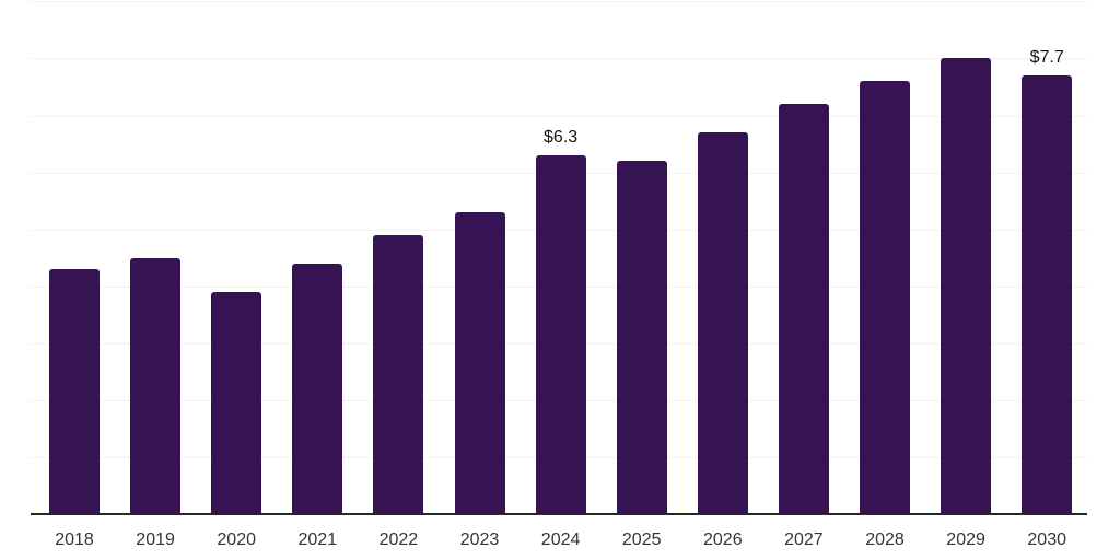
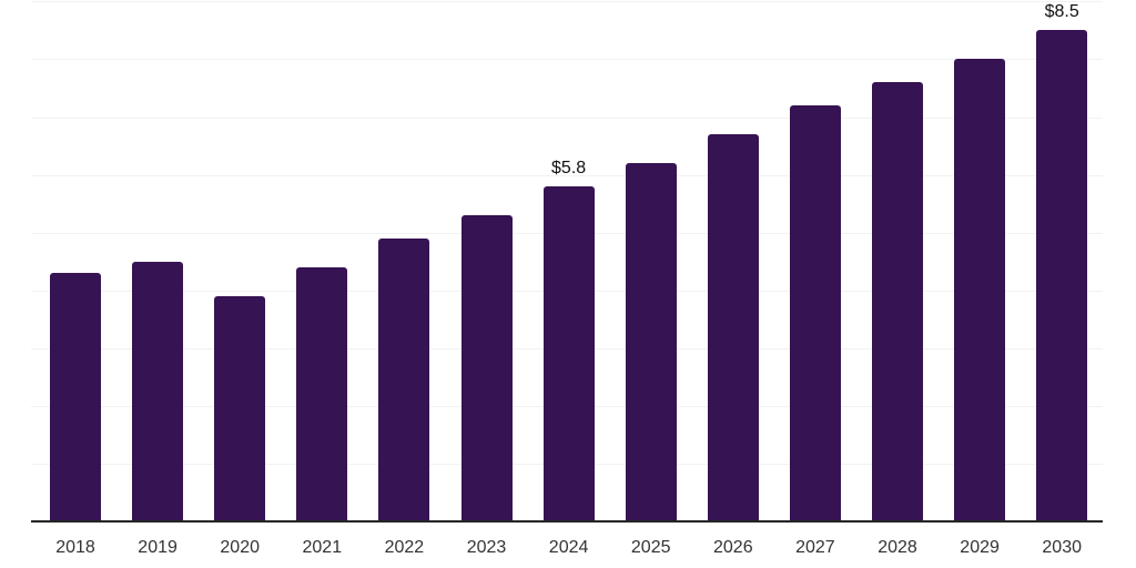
2024: $6.3 -> $5.8
2030: $7.7 -> $8.5
